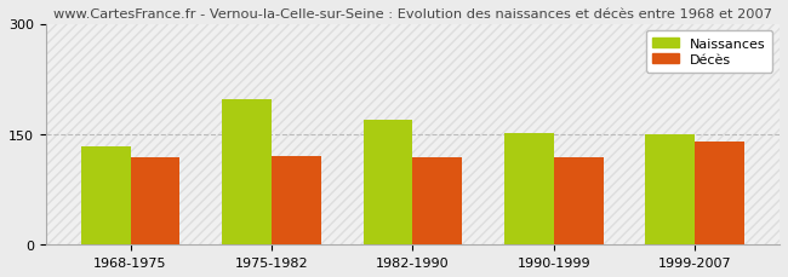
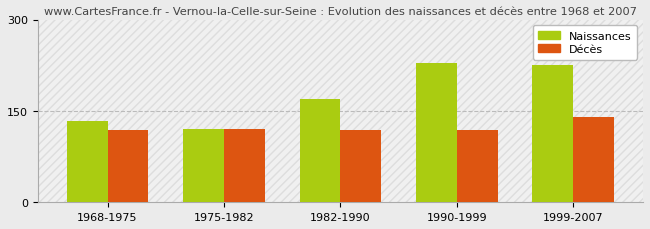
Naissances/1975-1982: 198 -> 120
Naissances/1990-1999: 152 -> 228
Naissances/1999-2007: 150 -> 225
